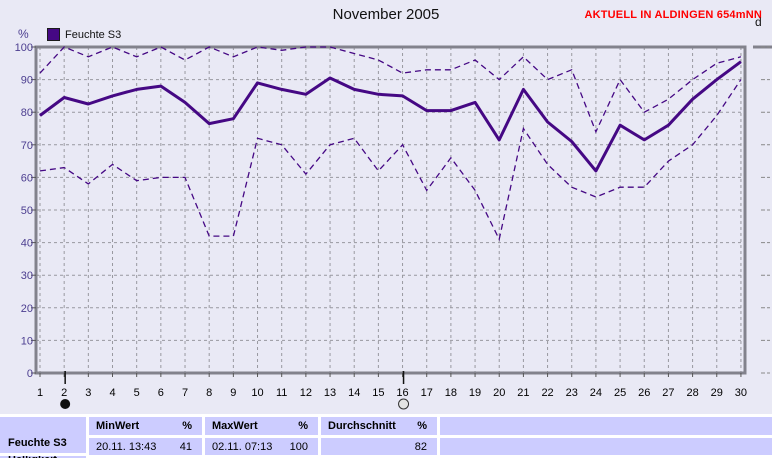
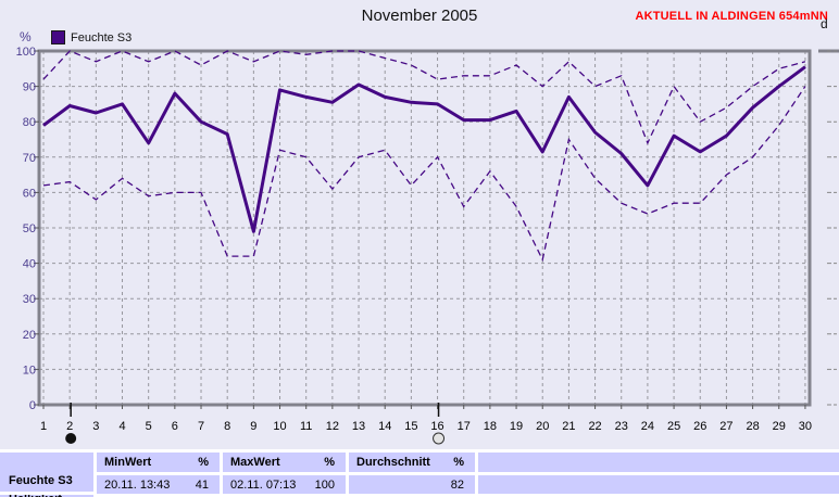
Feuchte S3/5: 87 -> 74
Feuchte S3/7: 83 -> 80
Feuchte S3/9: 78 -> 49
